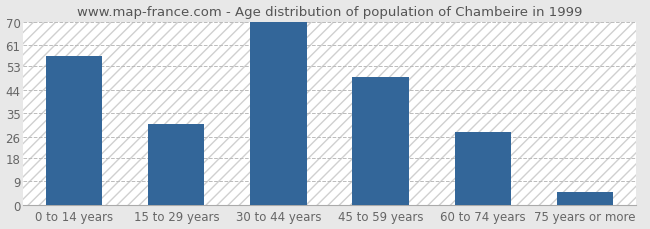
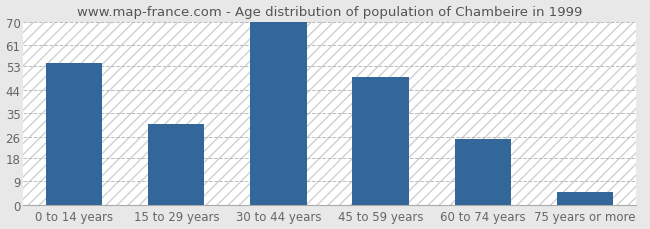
0 to 14 years: 57 -> 54
60 to 74 years: 28 -> 25
